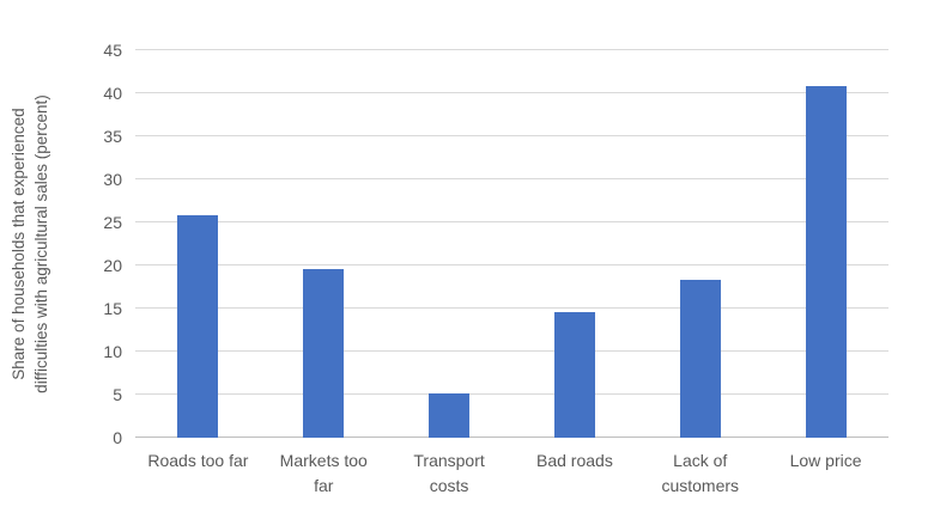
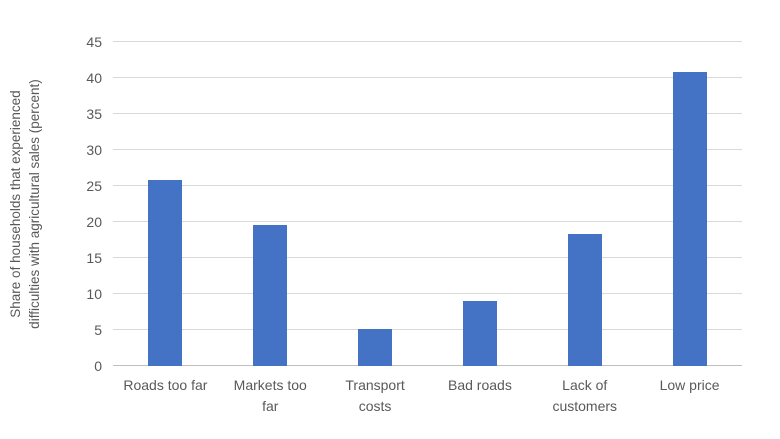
Bad roads: 15 -> 9
